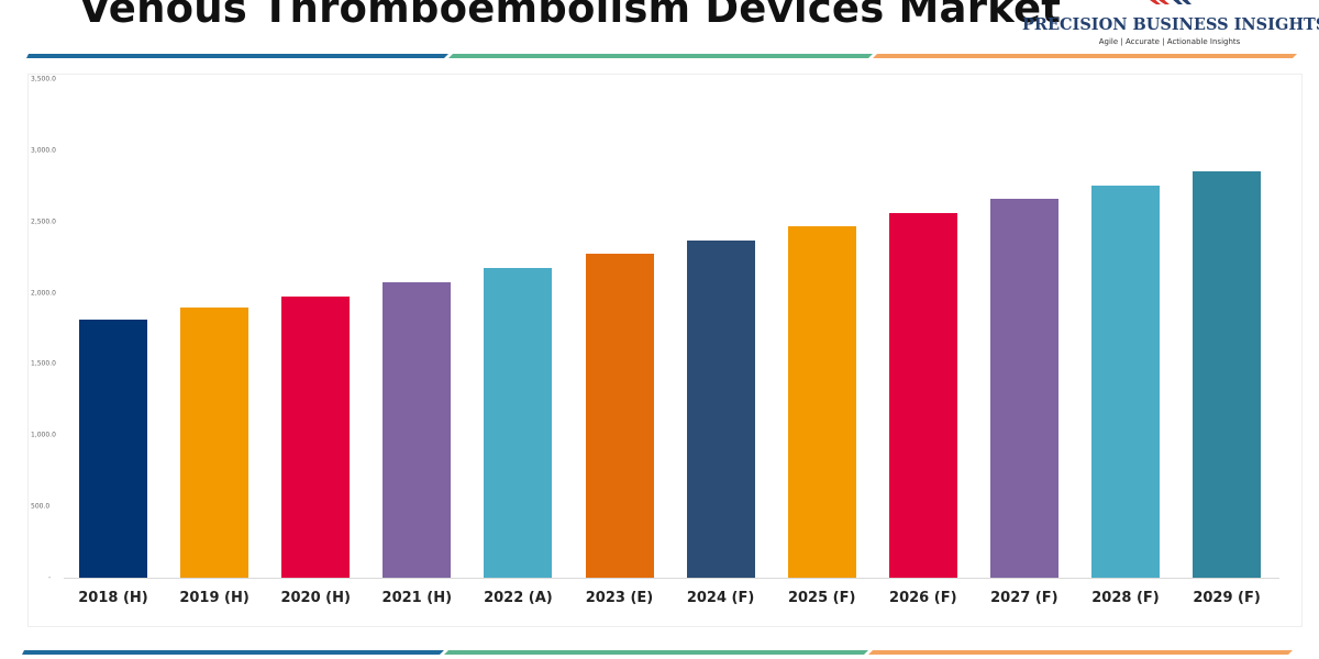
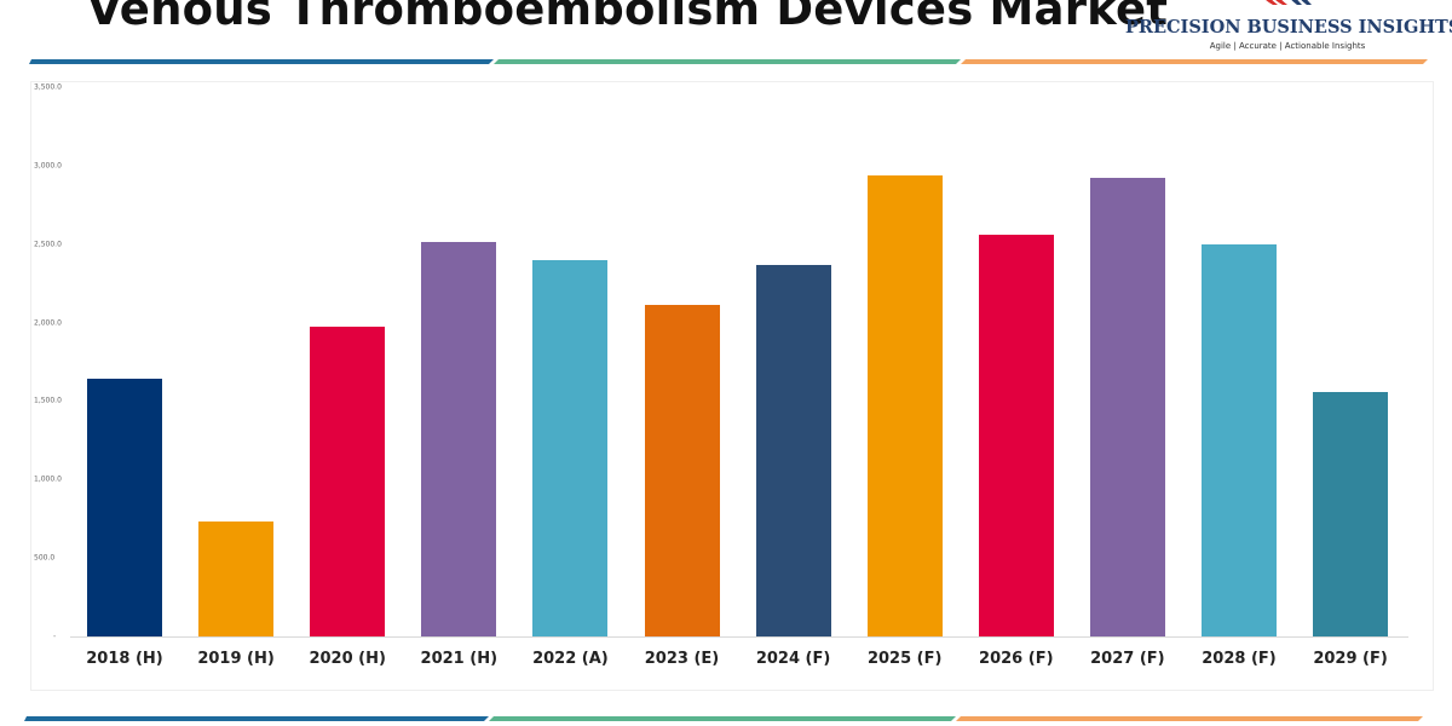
2018 (H): 1810 -> 1640
2019 (H): 1900 -> 730
2021 (H): 2070 -> 2510
2022 (A): 2170 -> 2400
2023 (E): 2270 -> 2110
2025 (F): 2470 -> 2940
2027 (F): 2660 -> 2920
2028 (F): 2750 -> 2500
2029 (F): 2850 -> 1560
